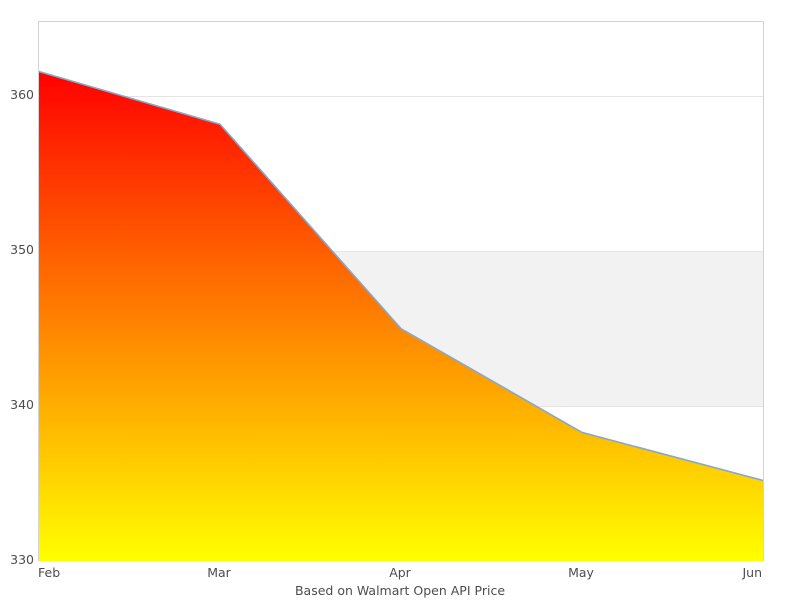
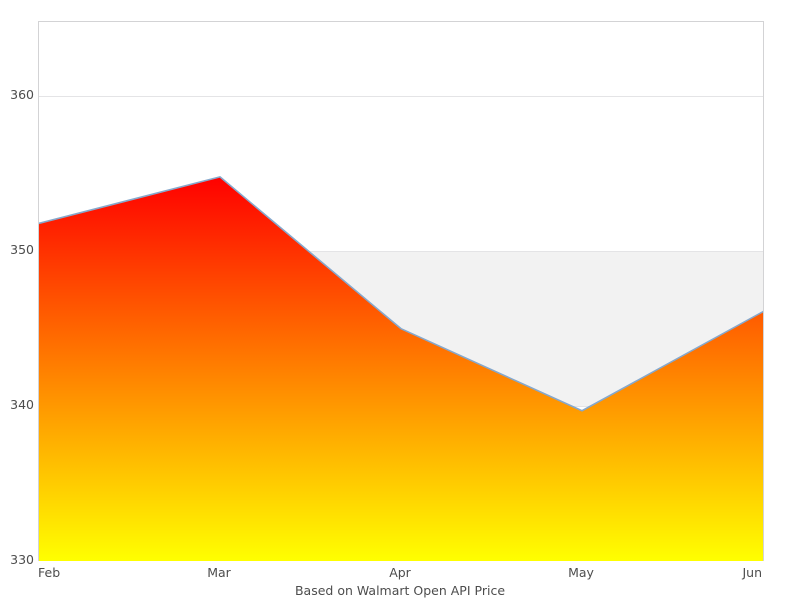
Feb: 361.6 -> 351.8
Mar: 358.2 -> 354.8
May: 338.3 -> 339.7
Jun: 335.2 -> 346.1
